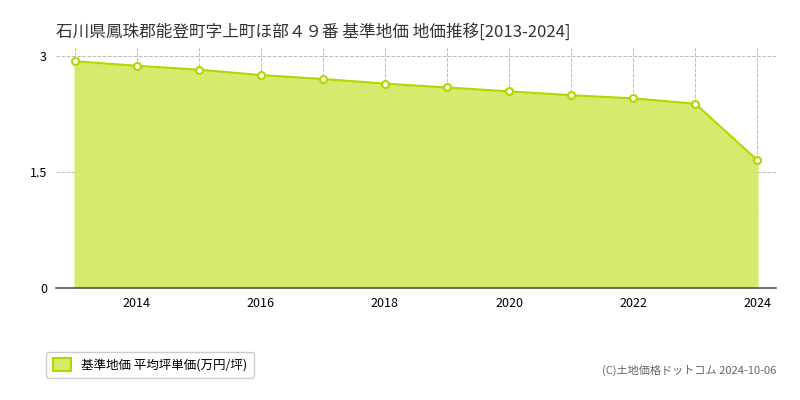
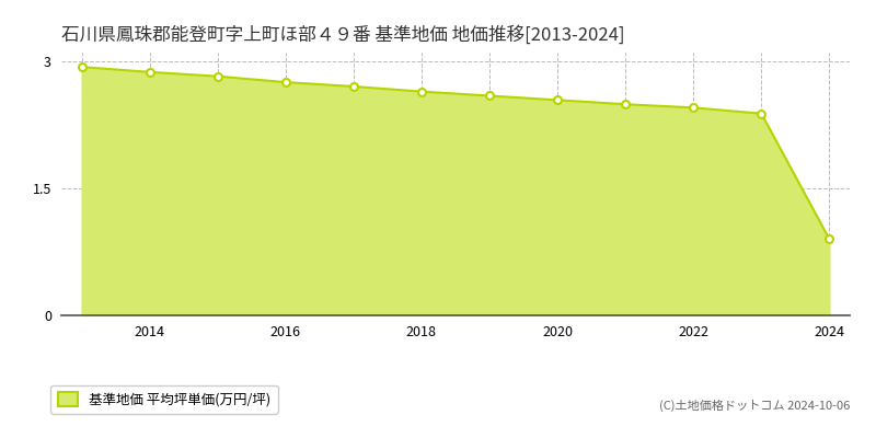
2024: 1.65 -> 0.90
